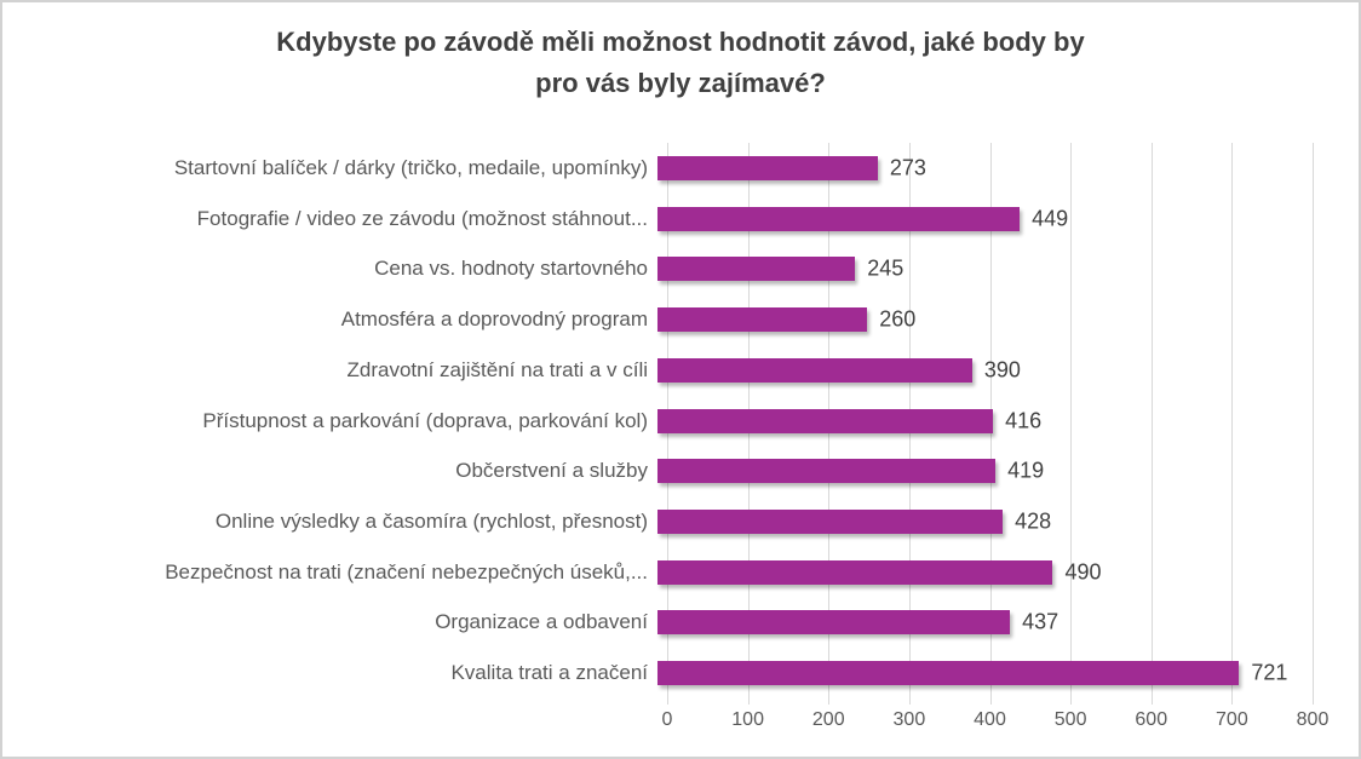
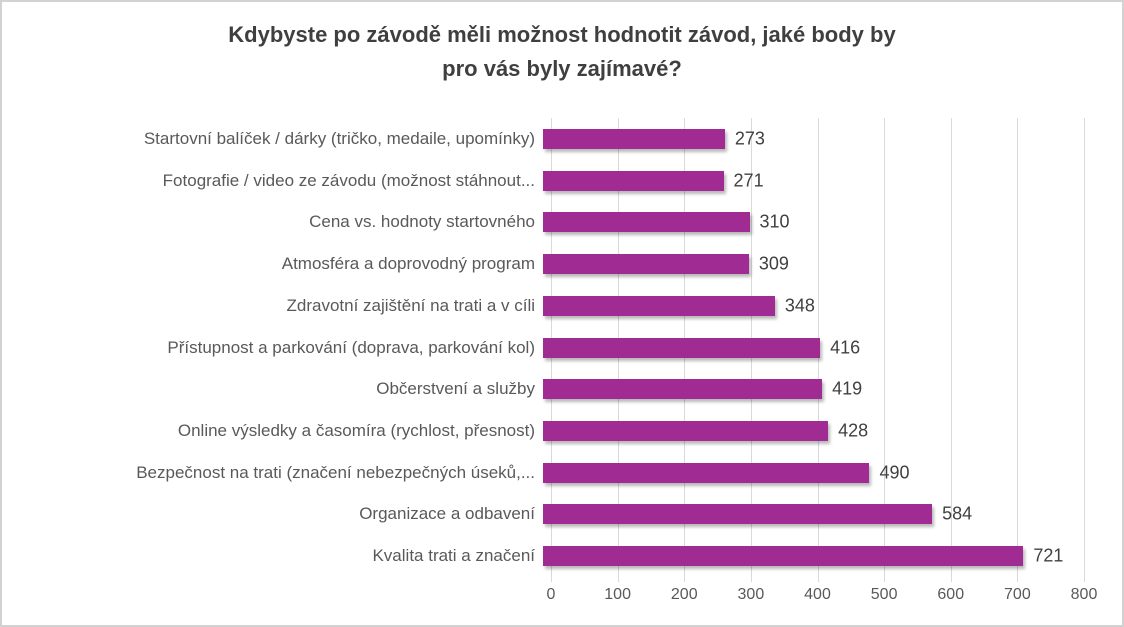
Fotografie / video ze závodu (možnost stáhnout...: 449 -> 271
Cena vs. hodnoty startovného: 245 -> 310
Atmosféra a doprovodný program: 260 -> 309
Zdravotní zajištění na trati a v cíli: 390 -> 348
Organizace a odbavení: 437 -> 584
